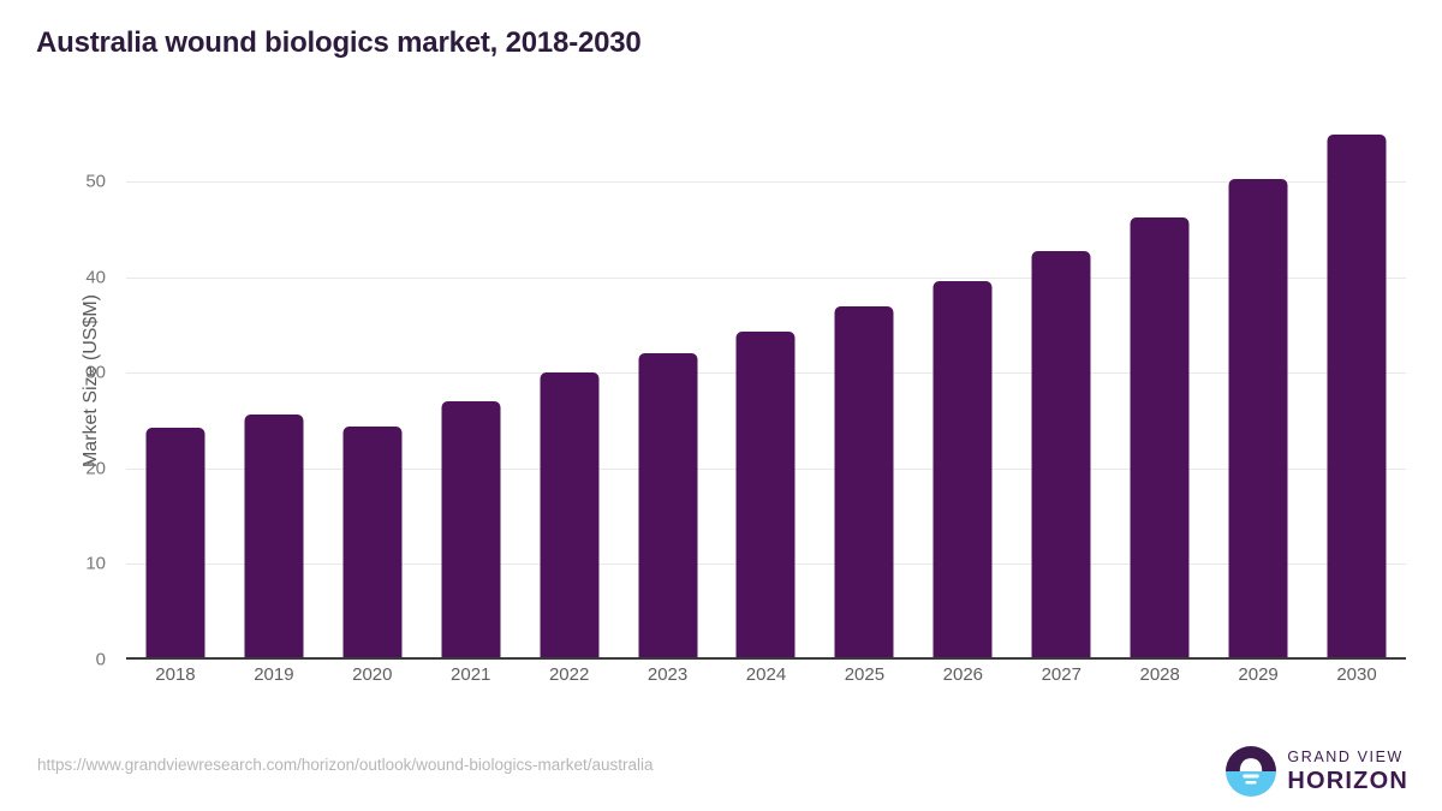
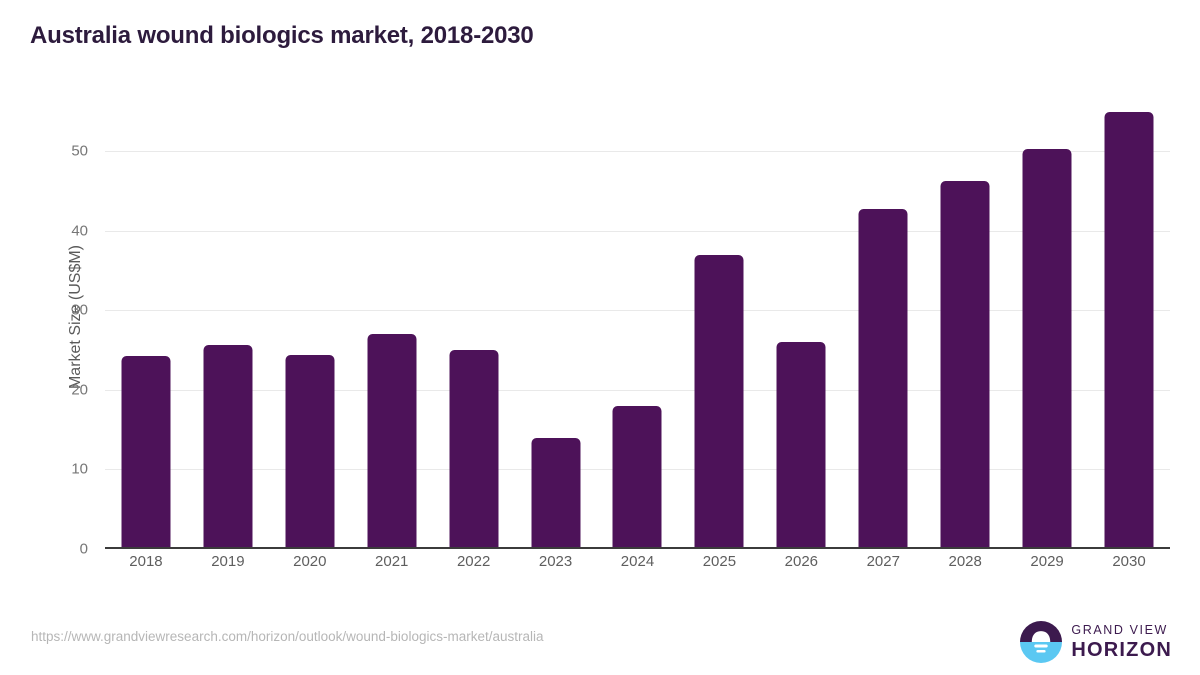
2022: 30 -> 25
2023: 32 -> 14
2024: 34 -> 18
2026: 40 -> 26
